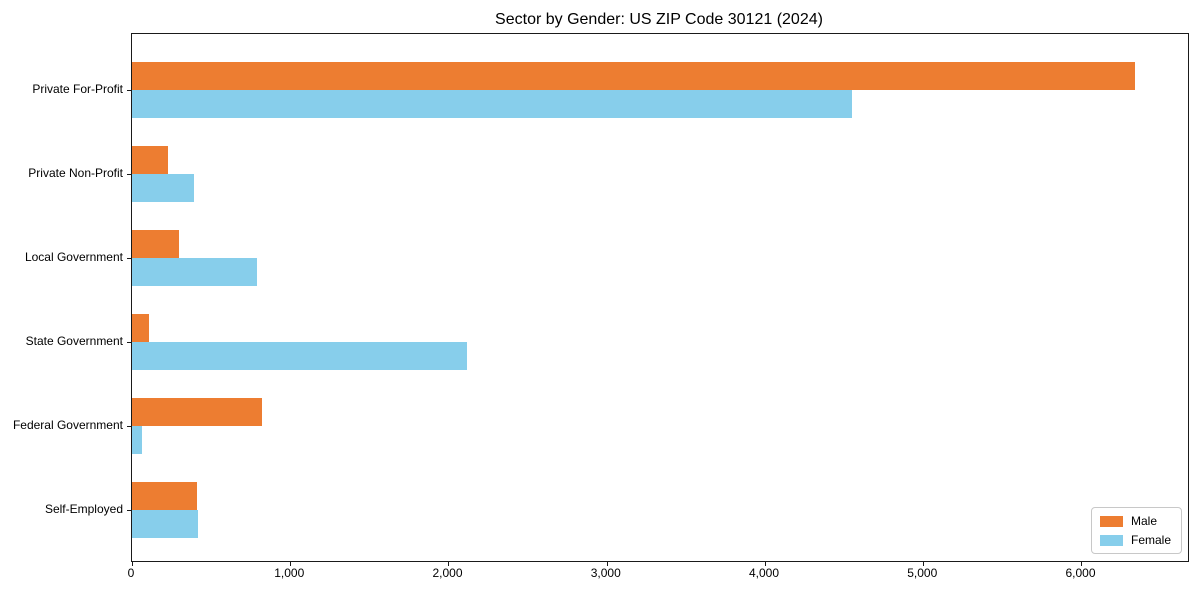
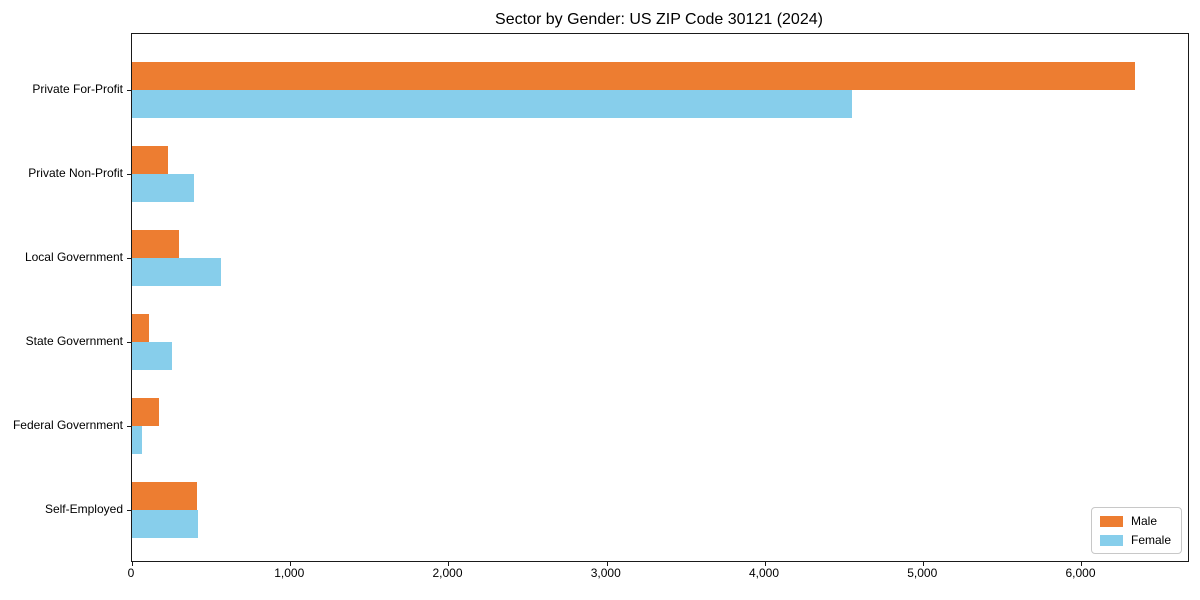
Female/Local Government: 790 -> 560
Female/State Government: 2120 -> 260
Male/Federal Government: 820 -> 170
